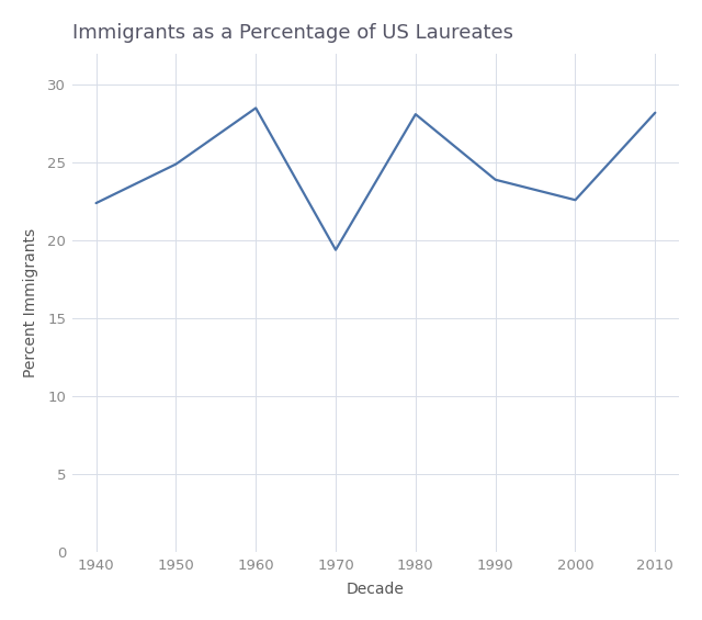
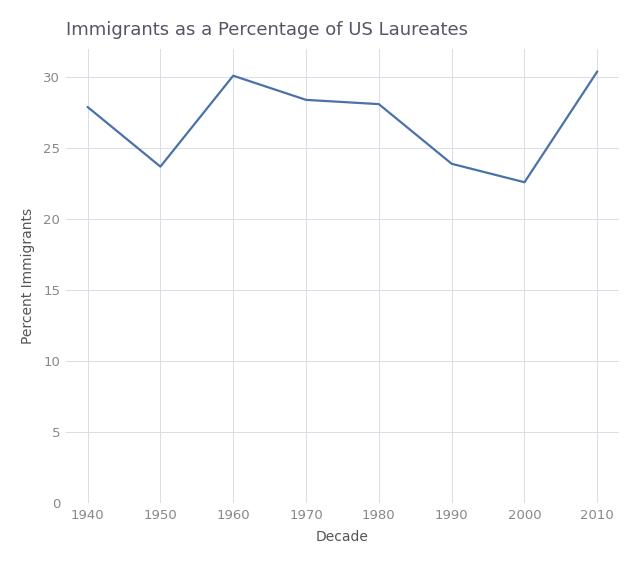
1940: 22.4 -> 27.9
1950: 24.9 -> 23.7
1960: 28.5 -> 30.1
1970: 19.4 -> 28.4
2010: 28.2 -> 30.4
